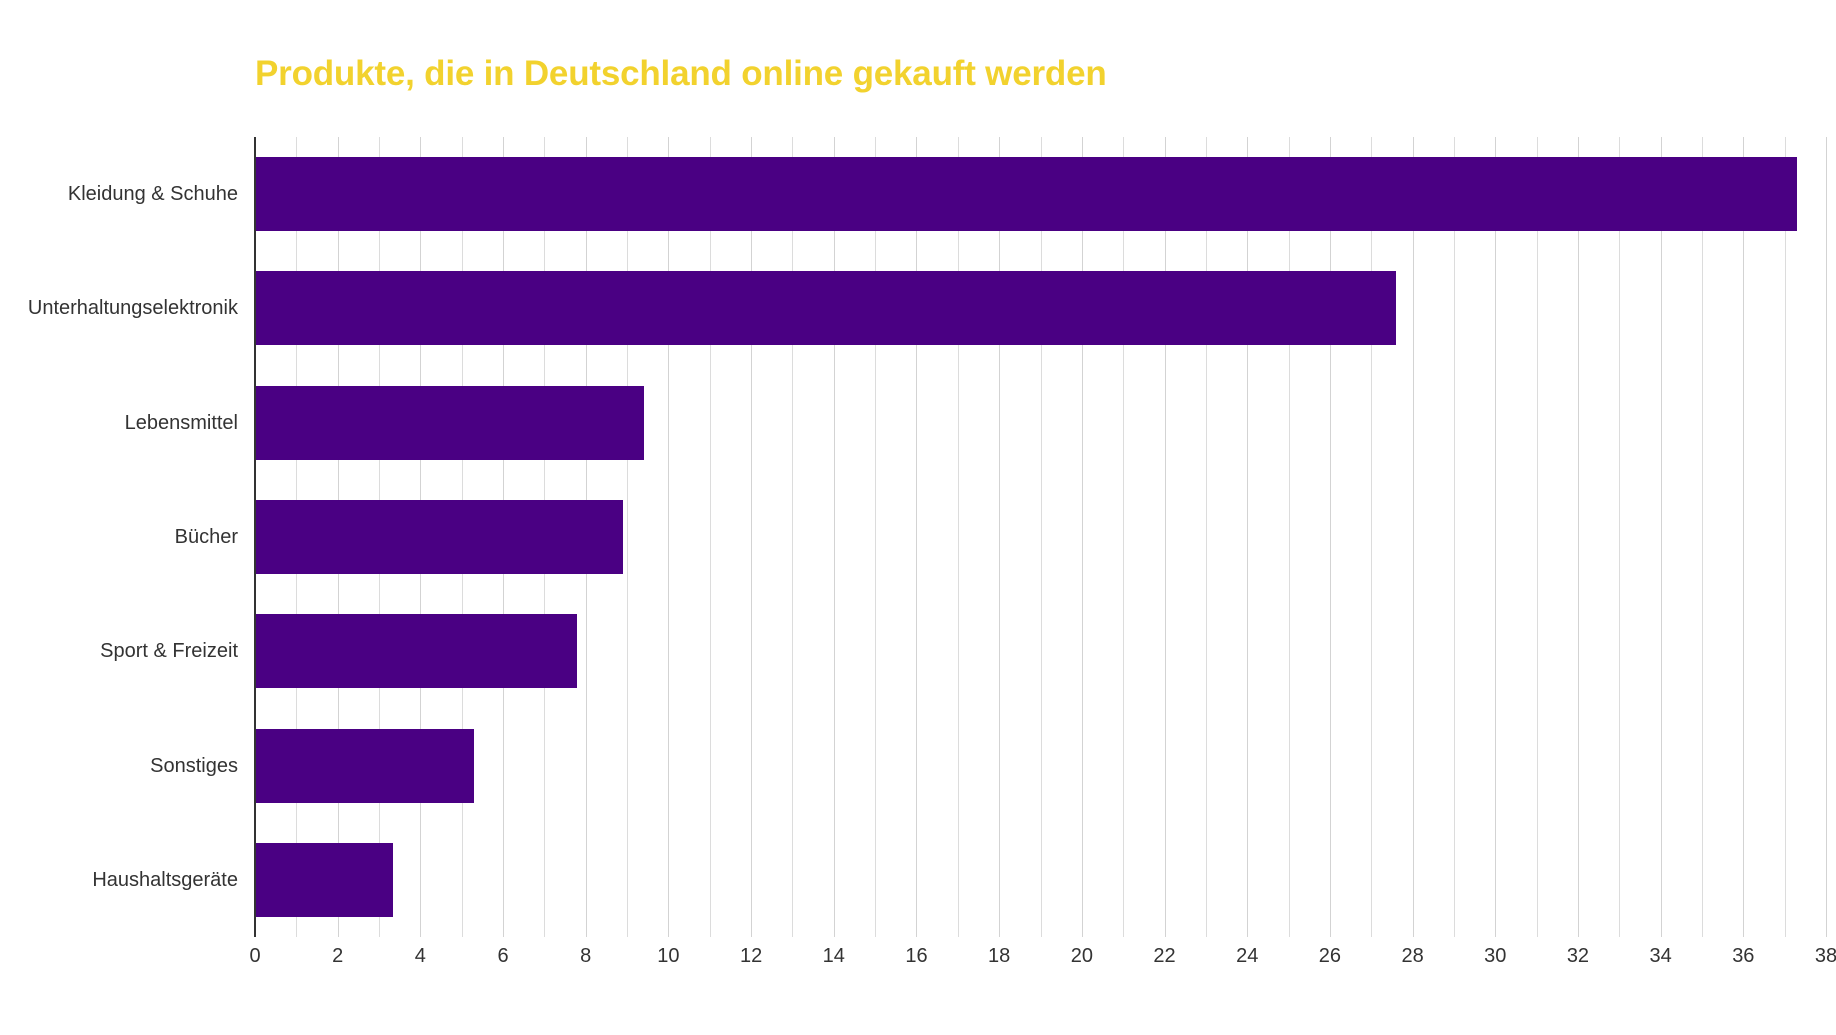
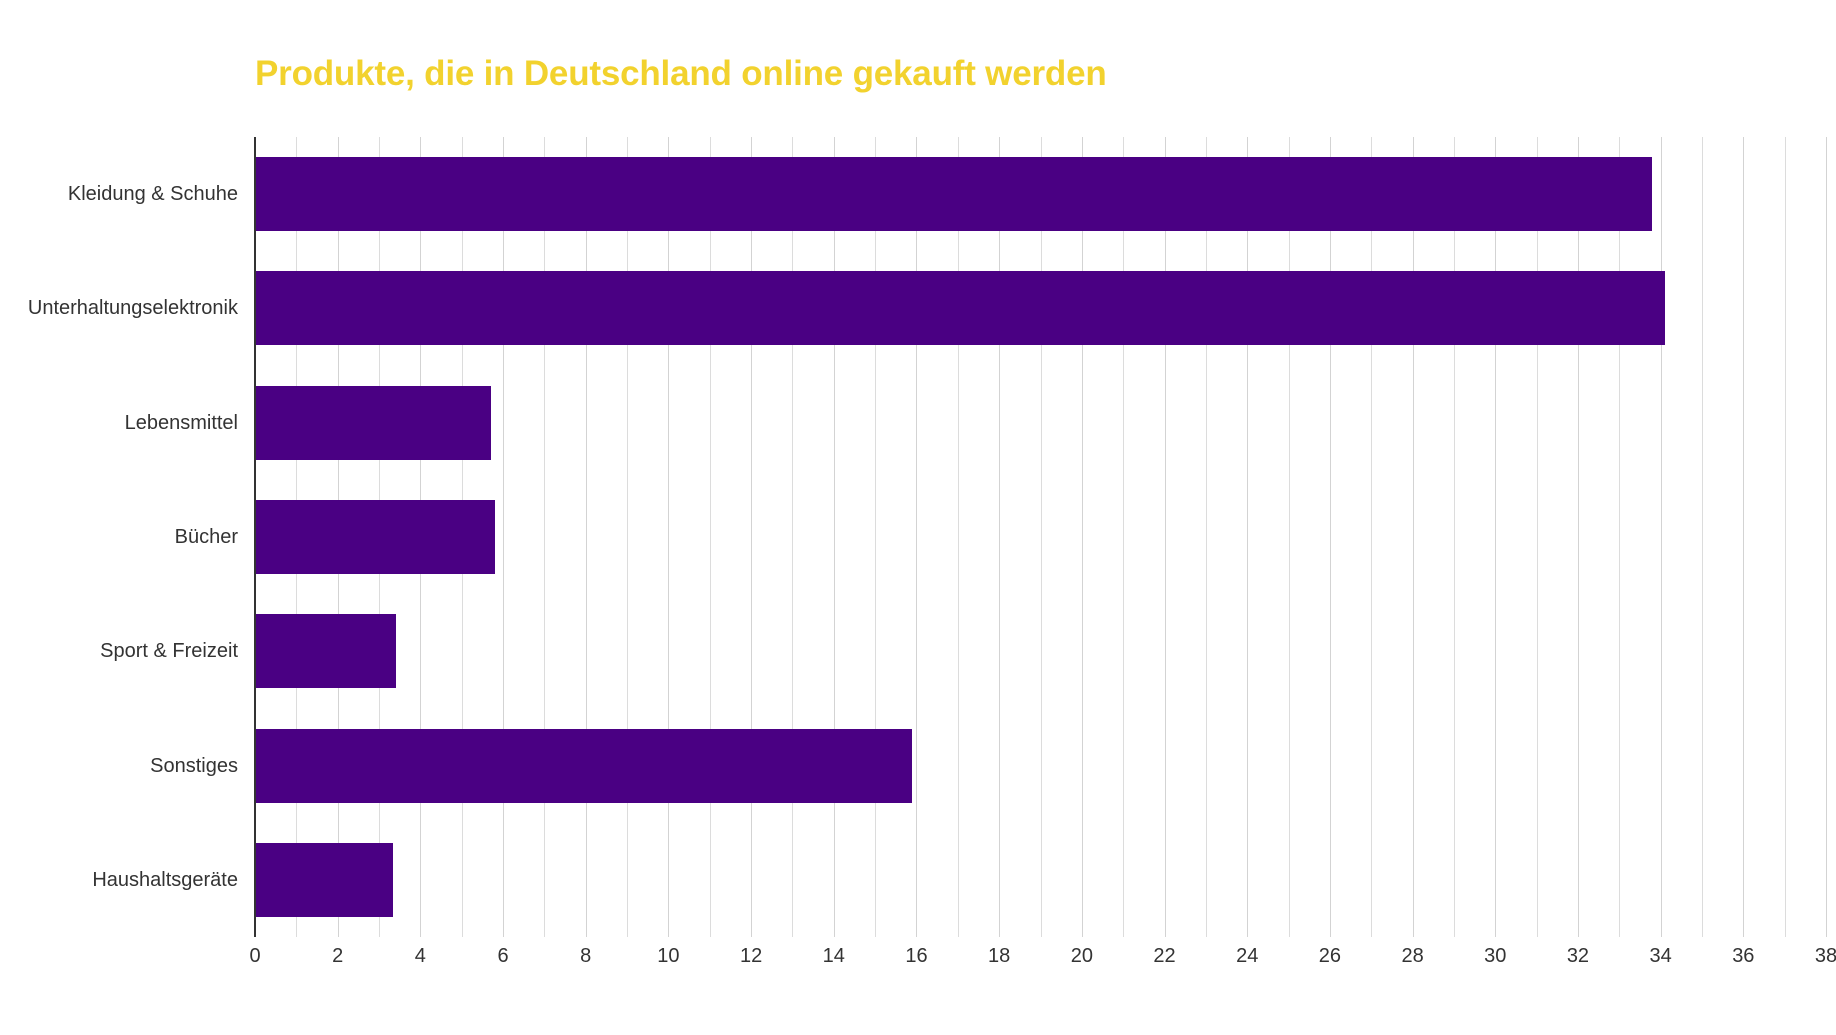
Kleidung & Schuhe: 37.3 -> 33.8
Unterhaltungselektronik: 27.6 -> 34.1
Lebensmittel: 9.4 -> 5.7
Bücher: 8.9 -> 5.8
Sport & Freizeit: 7.8 -> 3.4
Sonstiges: 5.3 -> 15.9
